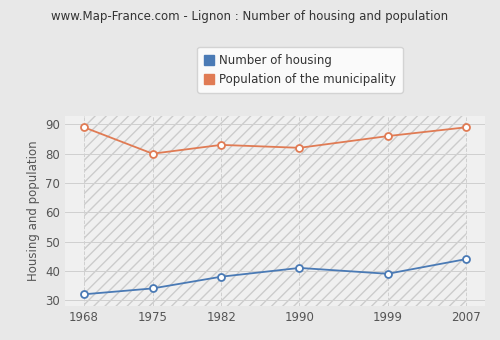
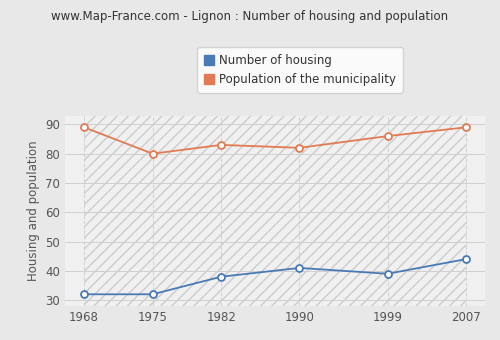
Number of housing/1975: 34 -> 32
